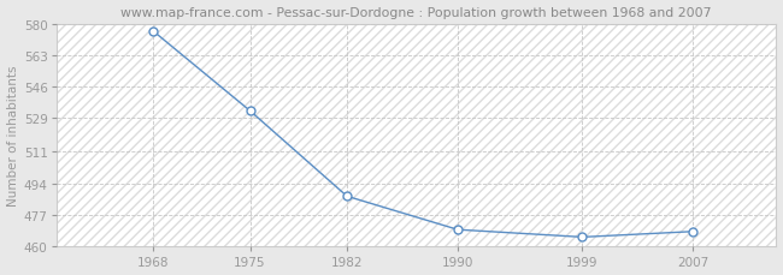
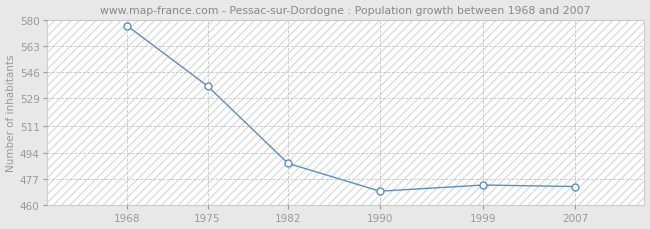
1975: 533 -> 537
1999: 465 -> 473
2007: 468 -> 472
